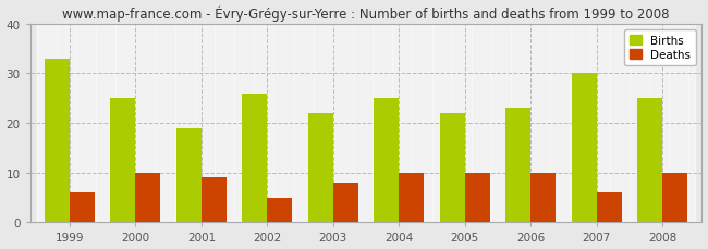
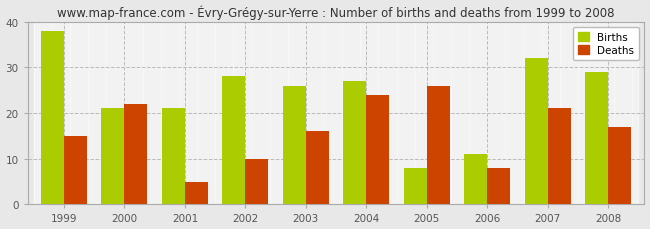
Births/1999: 33 -> 38
Deaths/1999: 6 -> 15
Births/2000: 25 -> 21
Deaths/2000: 10 -> 22
Births/2001: 19 -> 21
Deaths/2001: 9 -> 5
Births/2002: 26 -> 28
Deaths/2002: 5 -> 10
Births/2003: 22 -> 26
Deaths/2003: 8 -> 16
Births/2004: 25 -> 27
Deaths/2004: 10 -> 24
Births/2005: 22 -> 8
Deaths/2005: 10 -> 26
Births/2006: 23 -> 11
Deaths/2006: 10 -> 8
Births/2007: 30 -> 32
Deaths/2007: 6 -> 21
Births/2008: 25 -> 29
Deaths/2008: 10 -> 17
